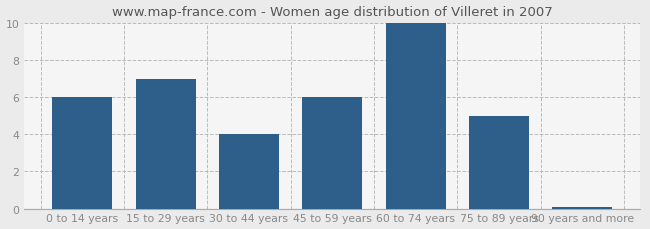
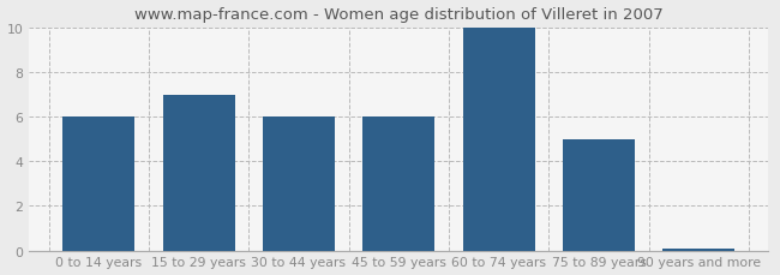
30 to 44 years: 4.0 -> 6.0
